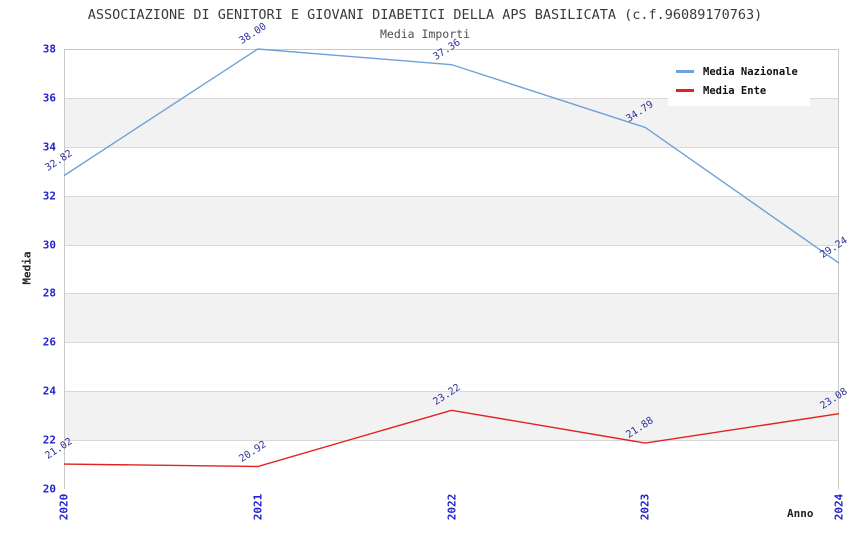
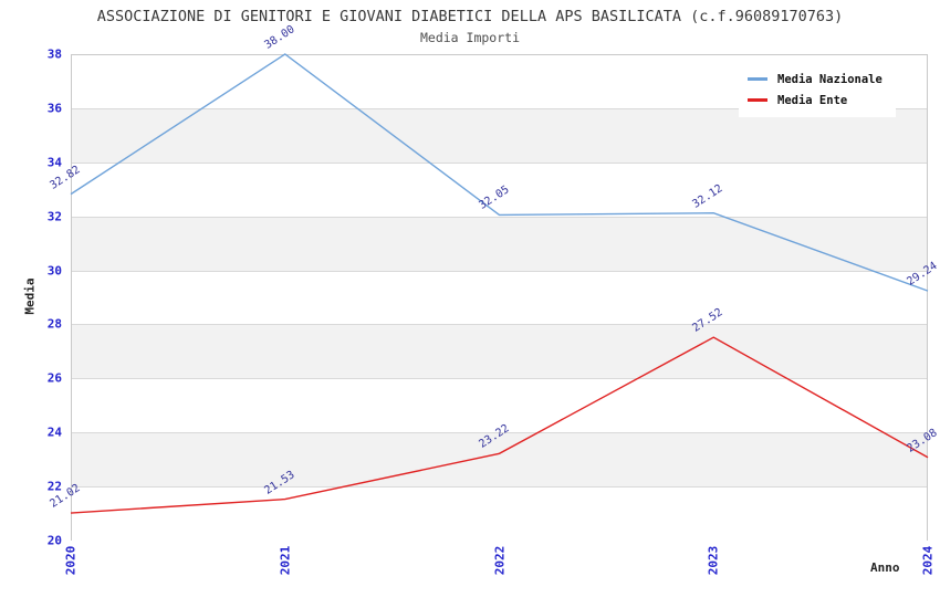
Media Ente/2021: 20.92 -> 21.53
Media Nazionale/2022: 37.36 -> 32.05
Media Nazionale/2023: 34.79 -> 32.12
Media Ente/2023: 21.88 -> 27.52
